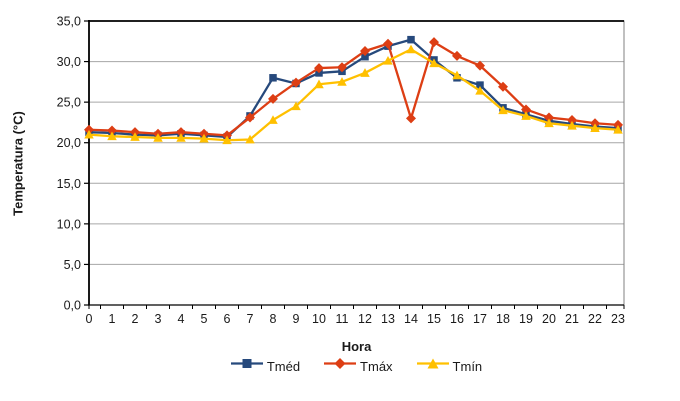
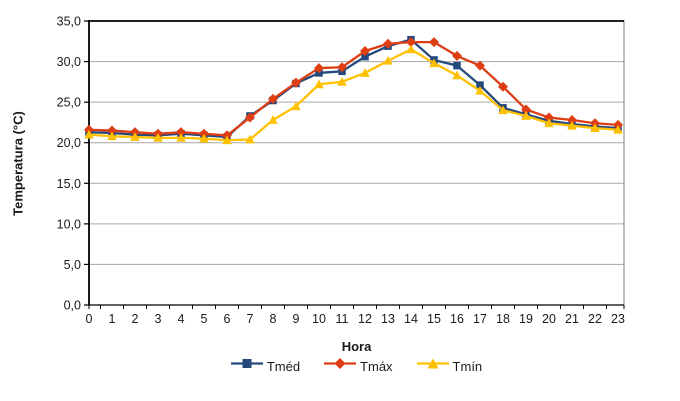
Tméd/8: 28 -> 25
Tmáx/14: 23 -> 32
Tméd/16: 28 -> 30
